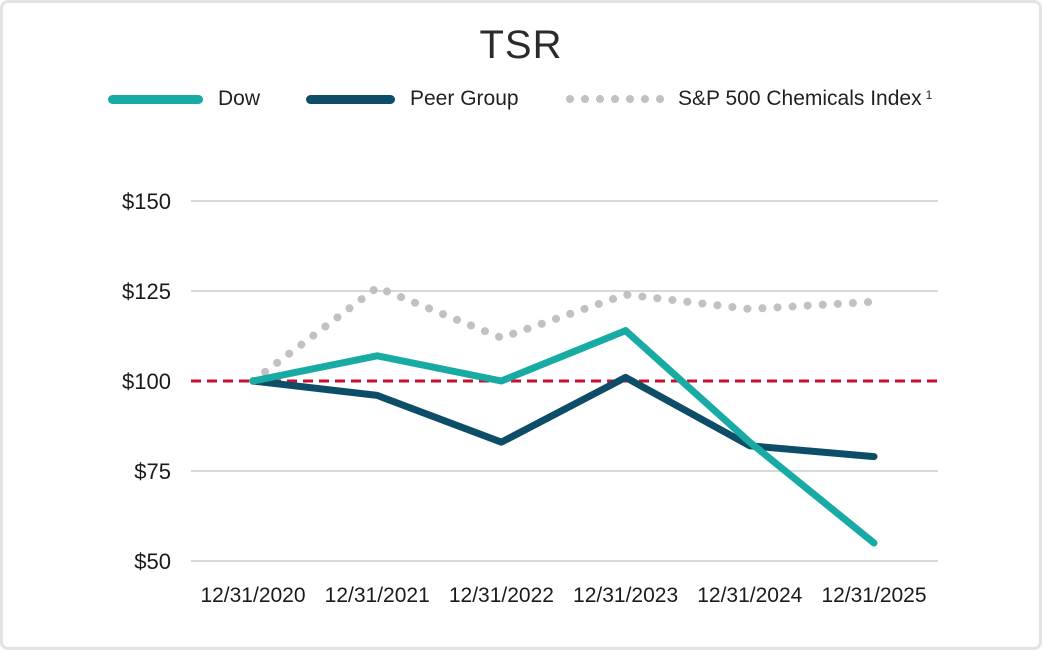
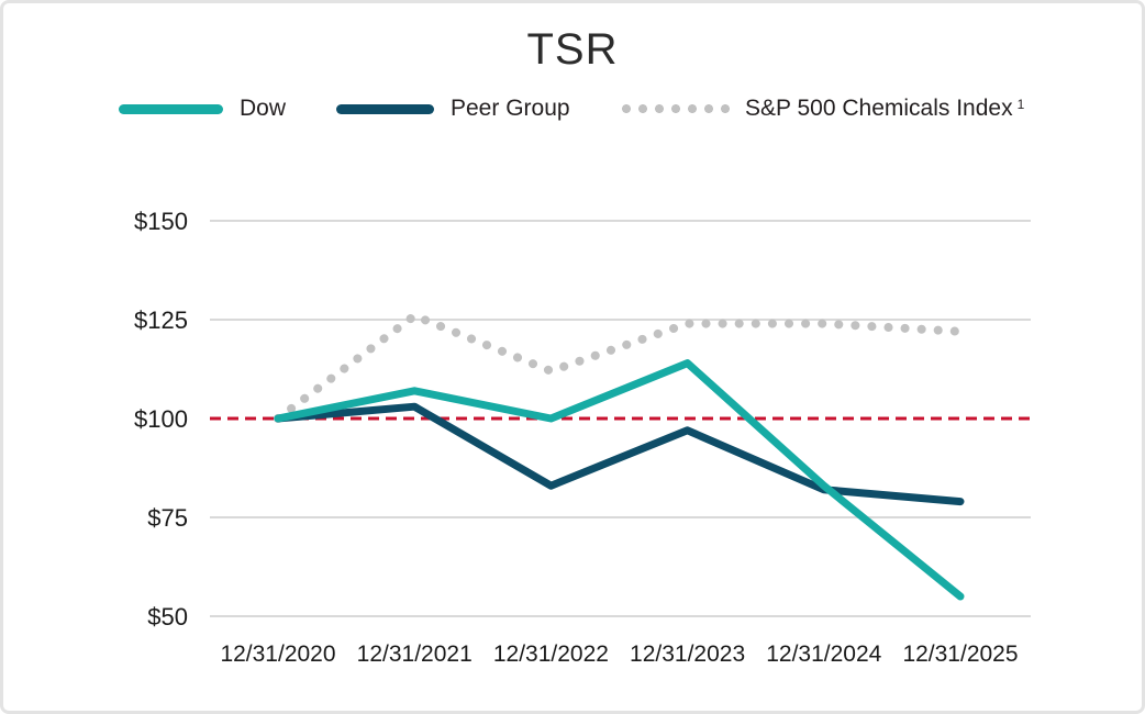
Peer Group/12/31/2021: $96 -> $103
Peer Group/12/31/2023: $101 -> $97
S&P 500 Chemicals Index/12/31/2024: $120 -> $124
